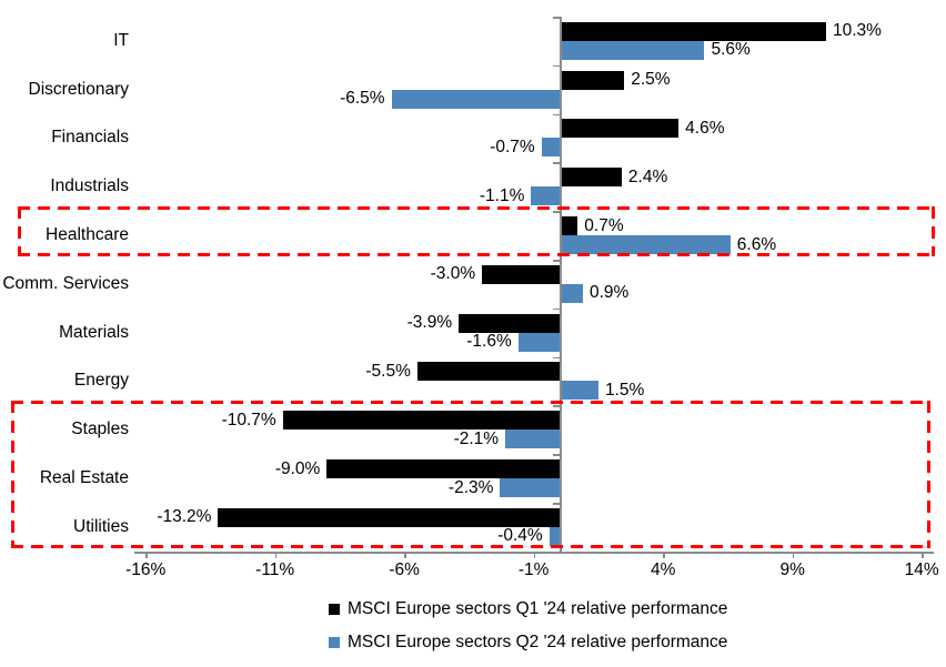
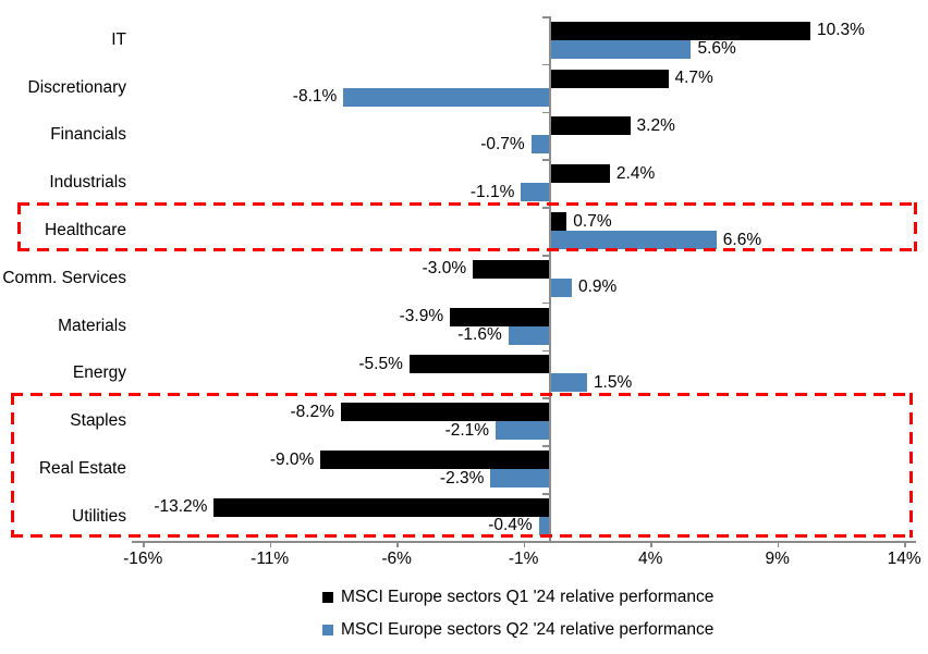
MSCI Europe sectors Q1 '24 relative performance/Discretionary: 2.5% -> 4.7%
MSCI Europe sectors Q2 '24 relative performance/Discretionary: -6.5% -> -8.1%
MSCI Europe sectors Q1 '24 relative performance/Financials: 4.6% -> 3.2%
MSCI Europe sectors Q1 '24 relative performance/Staples: -10.7% -> -8.2%
